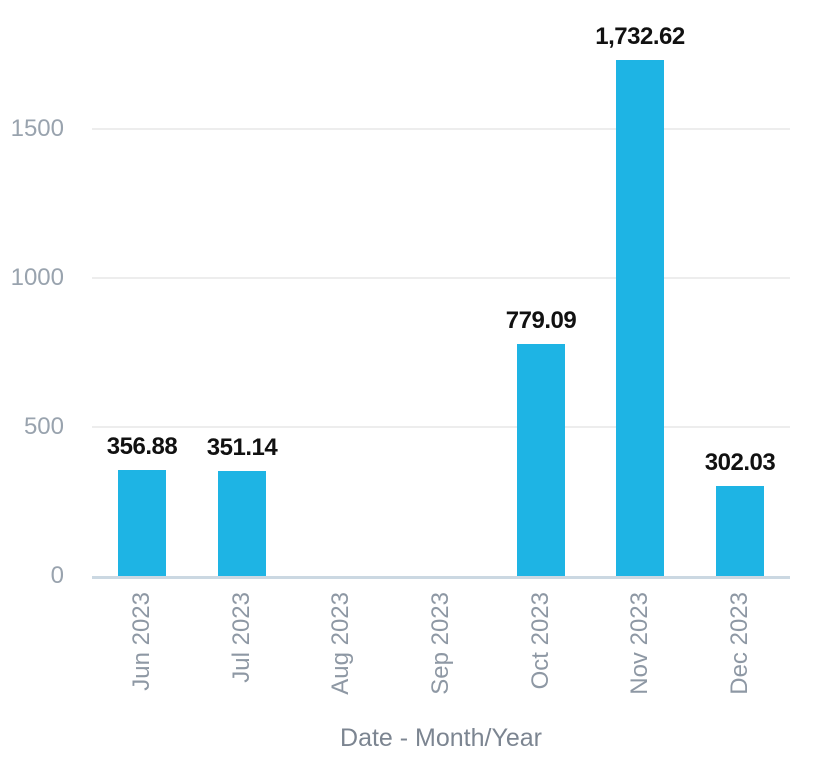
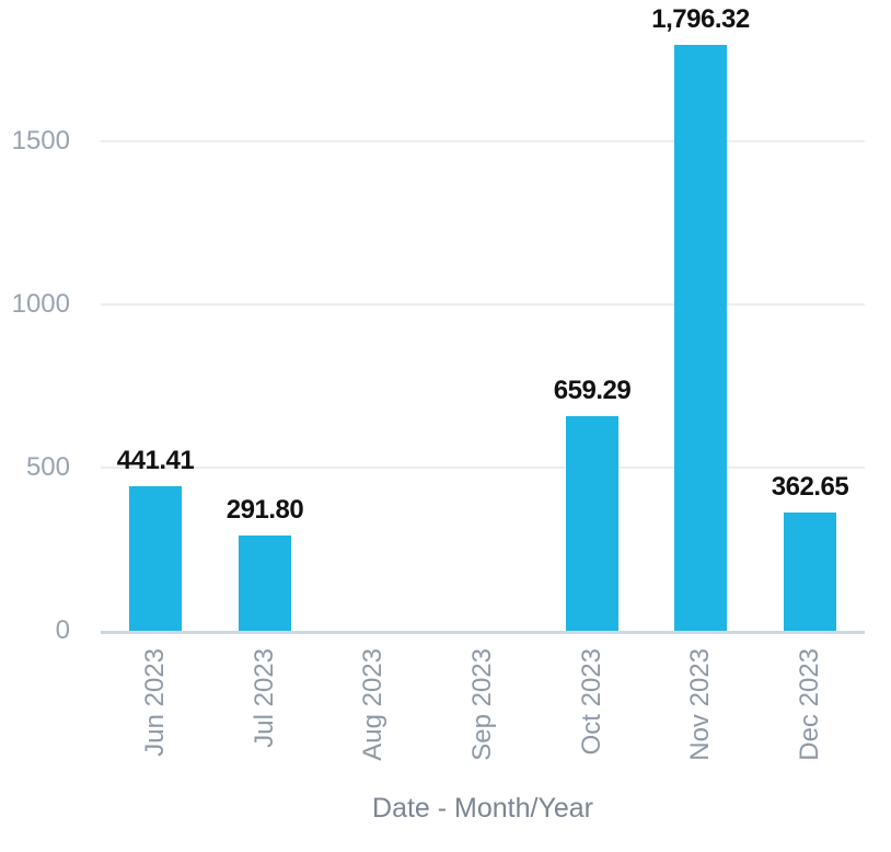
Jun 2023: 356.88 -> 441.41
Jul 2023: 351.14 -> 291.80
Oct 2023: 779.09 -> 659.29
Nov 2023: 1,732.62 -> 1,796.32
Dec 2023: 302.03 -> 362.65
